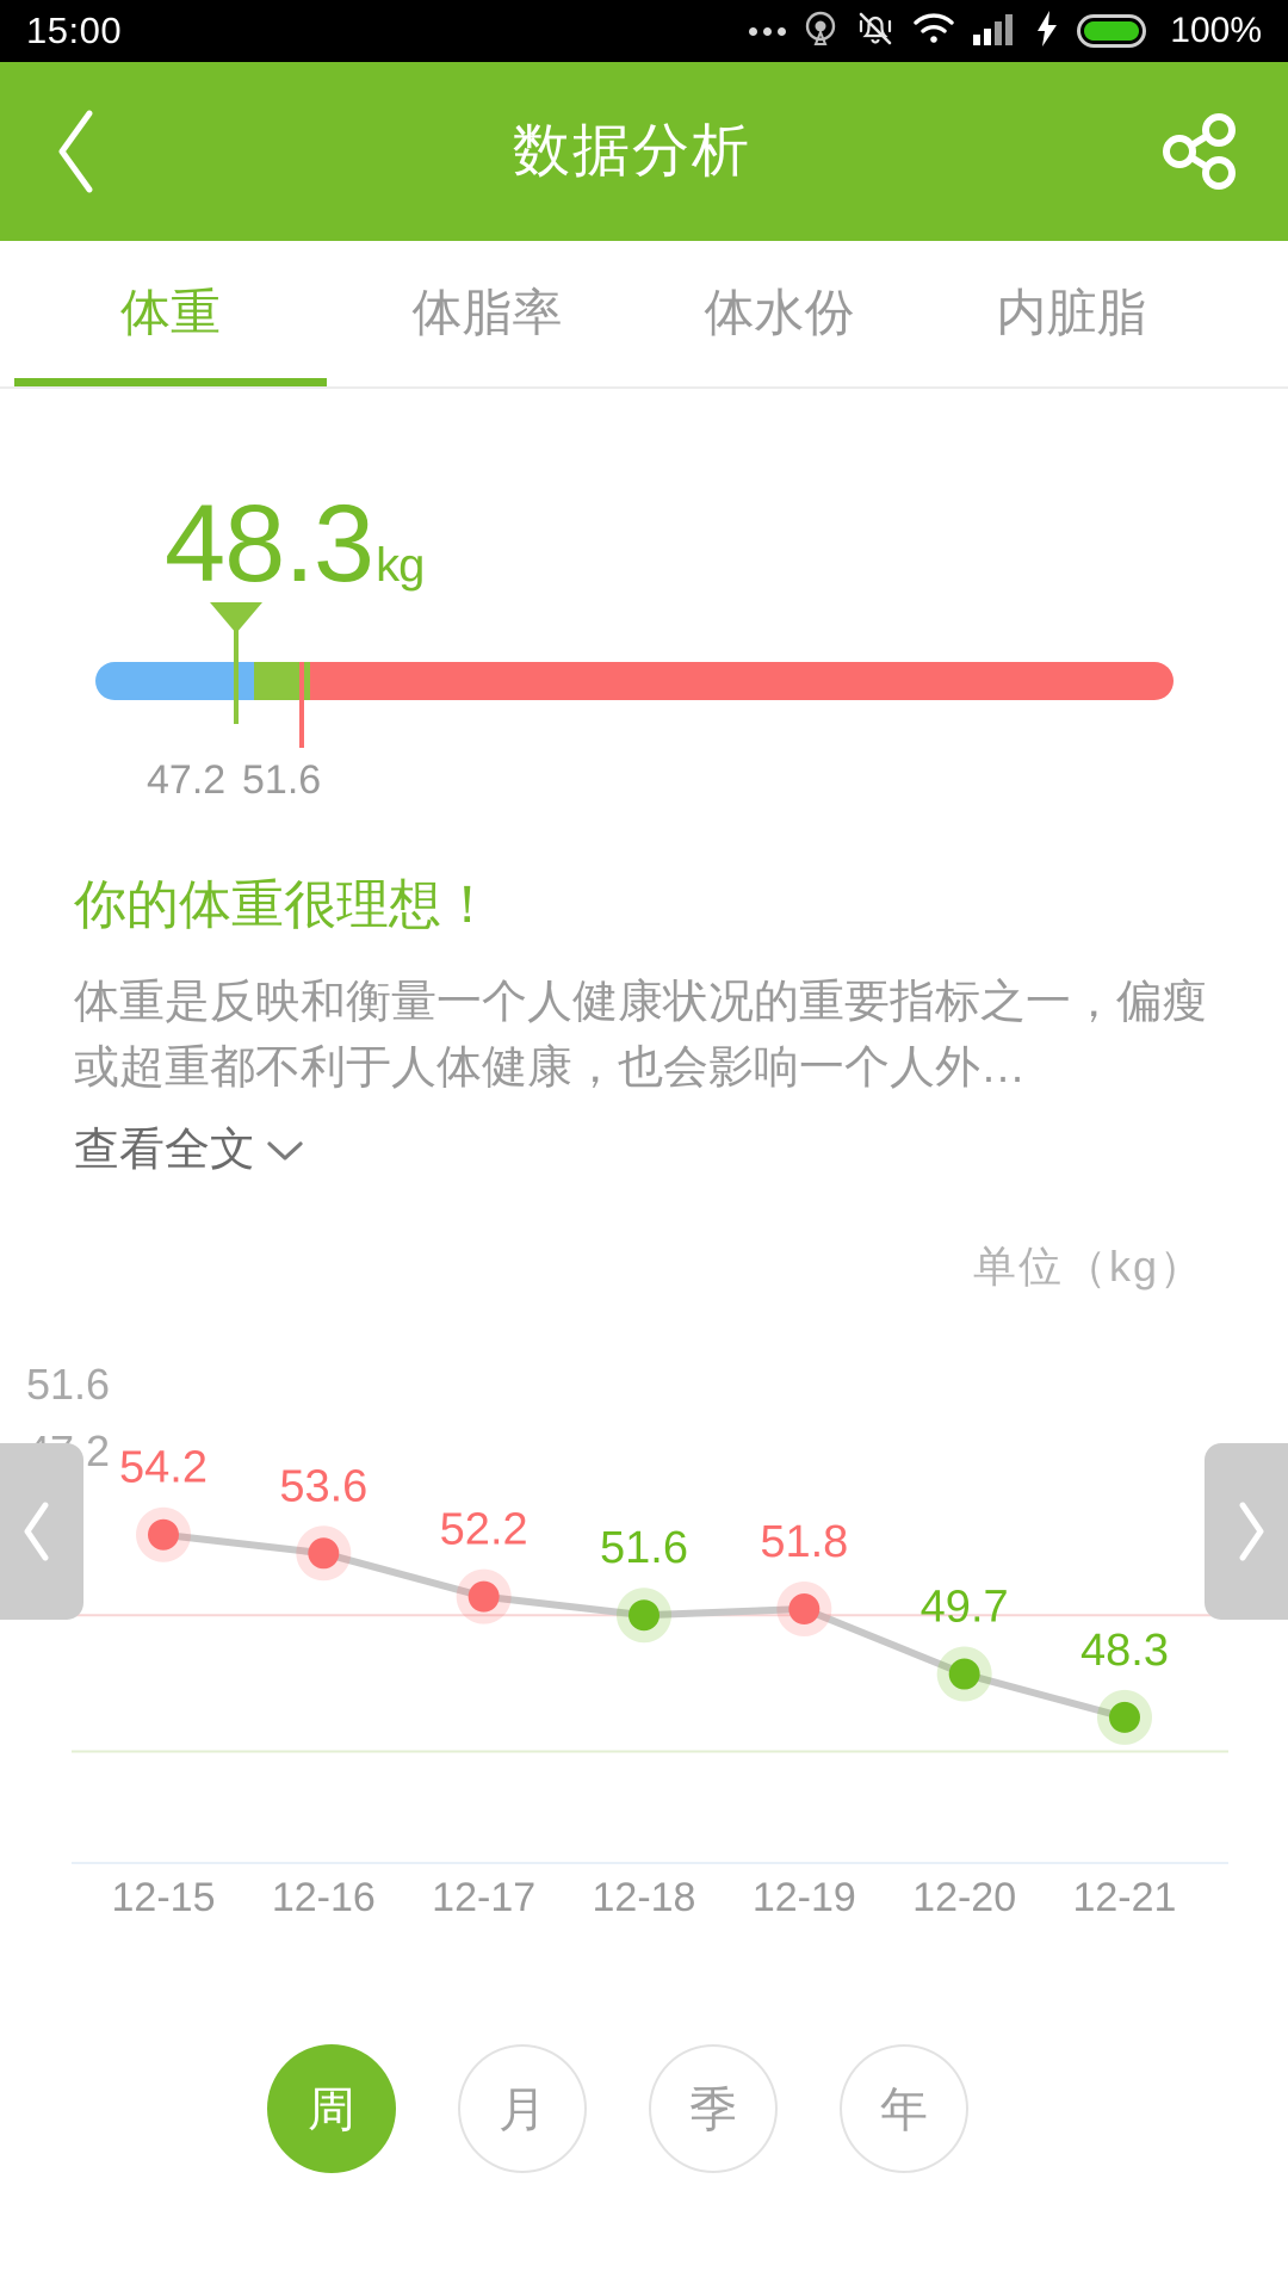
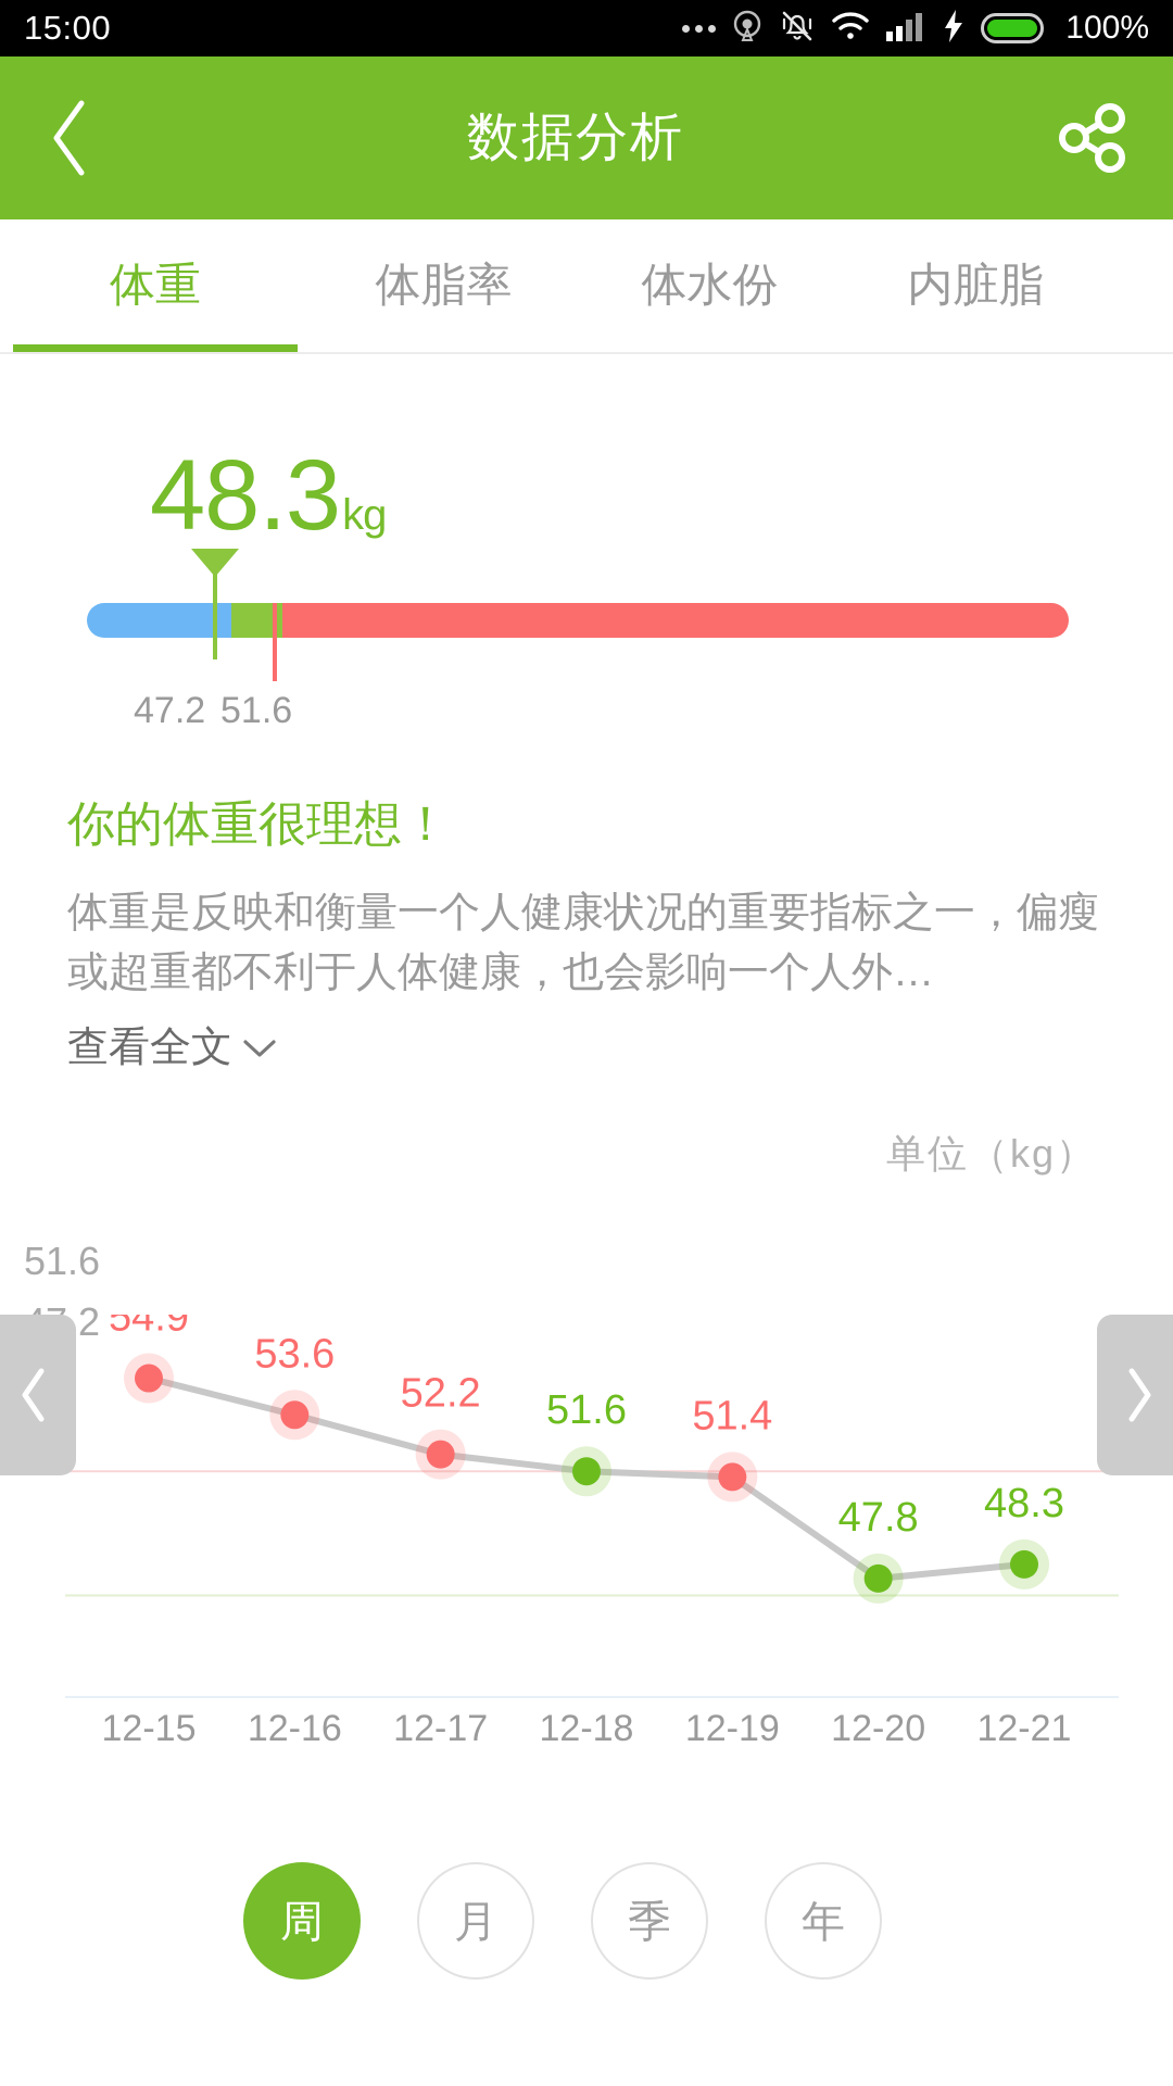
12-15: 54.2 -> 54.9
12-19: 51.8 -> 51.4
12-20: 49.7 -> 47.8
